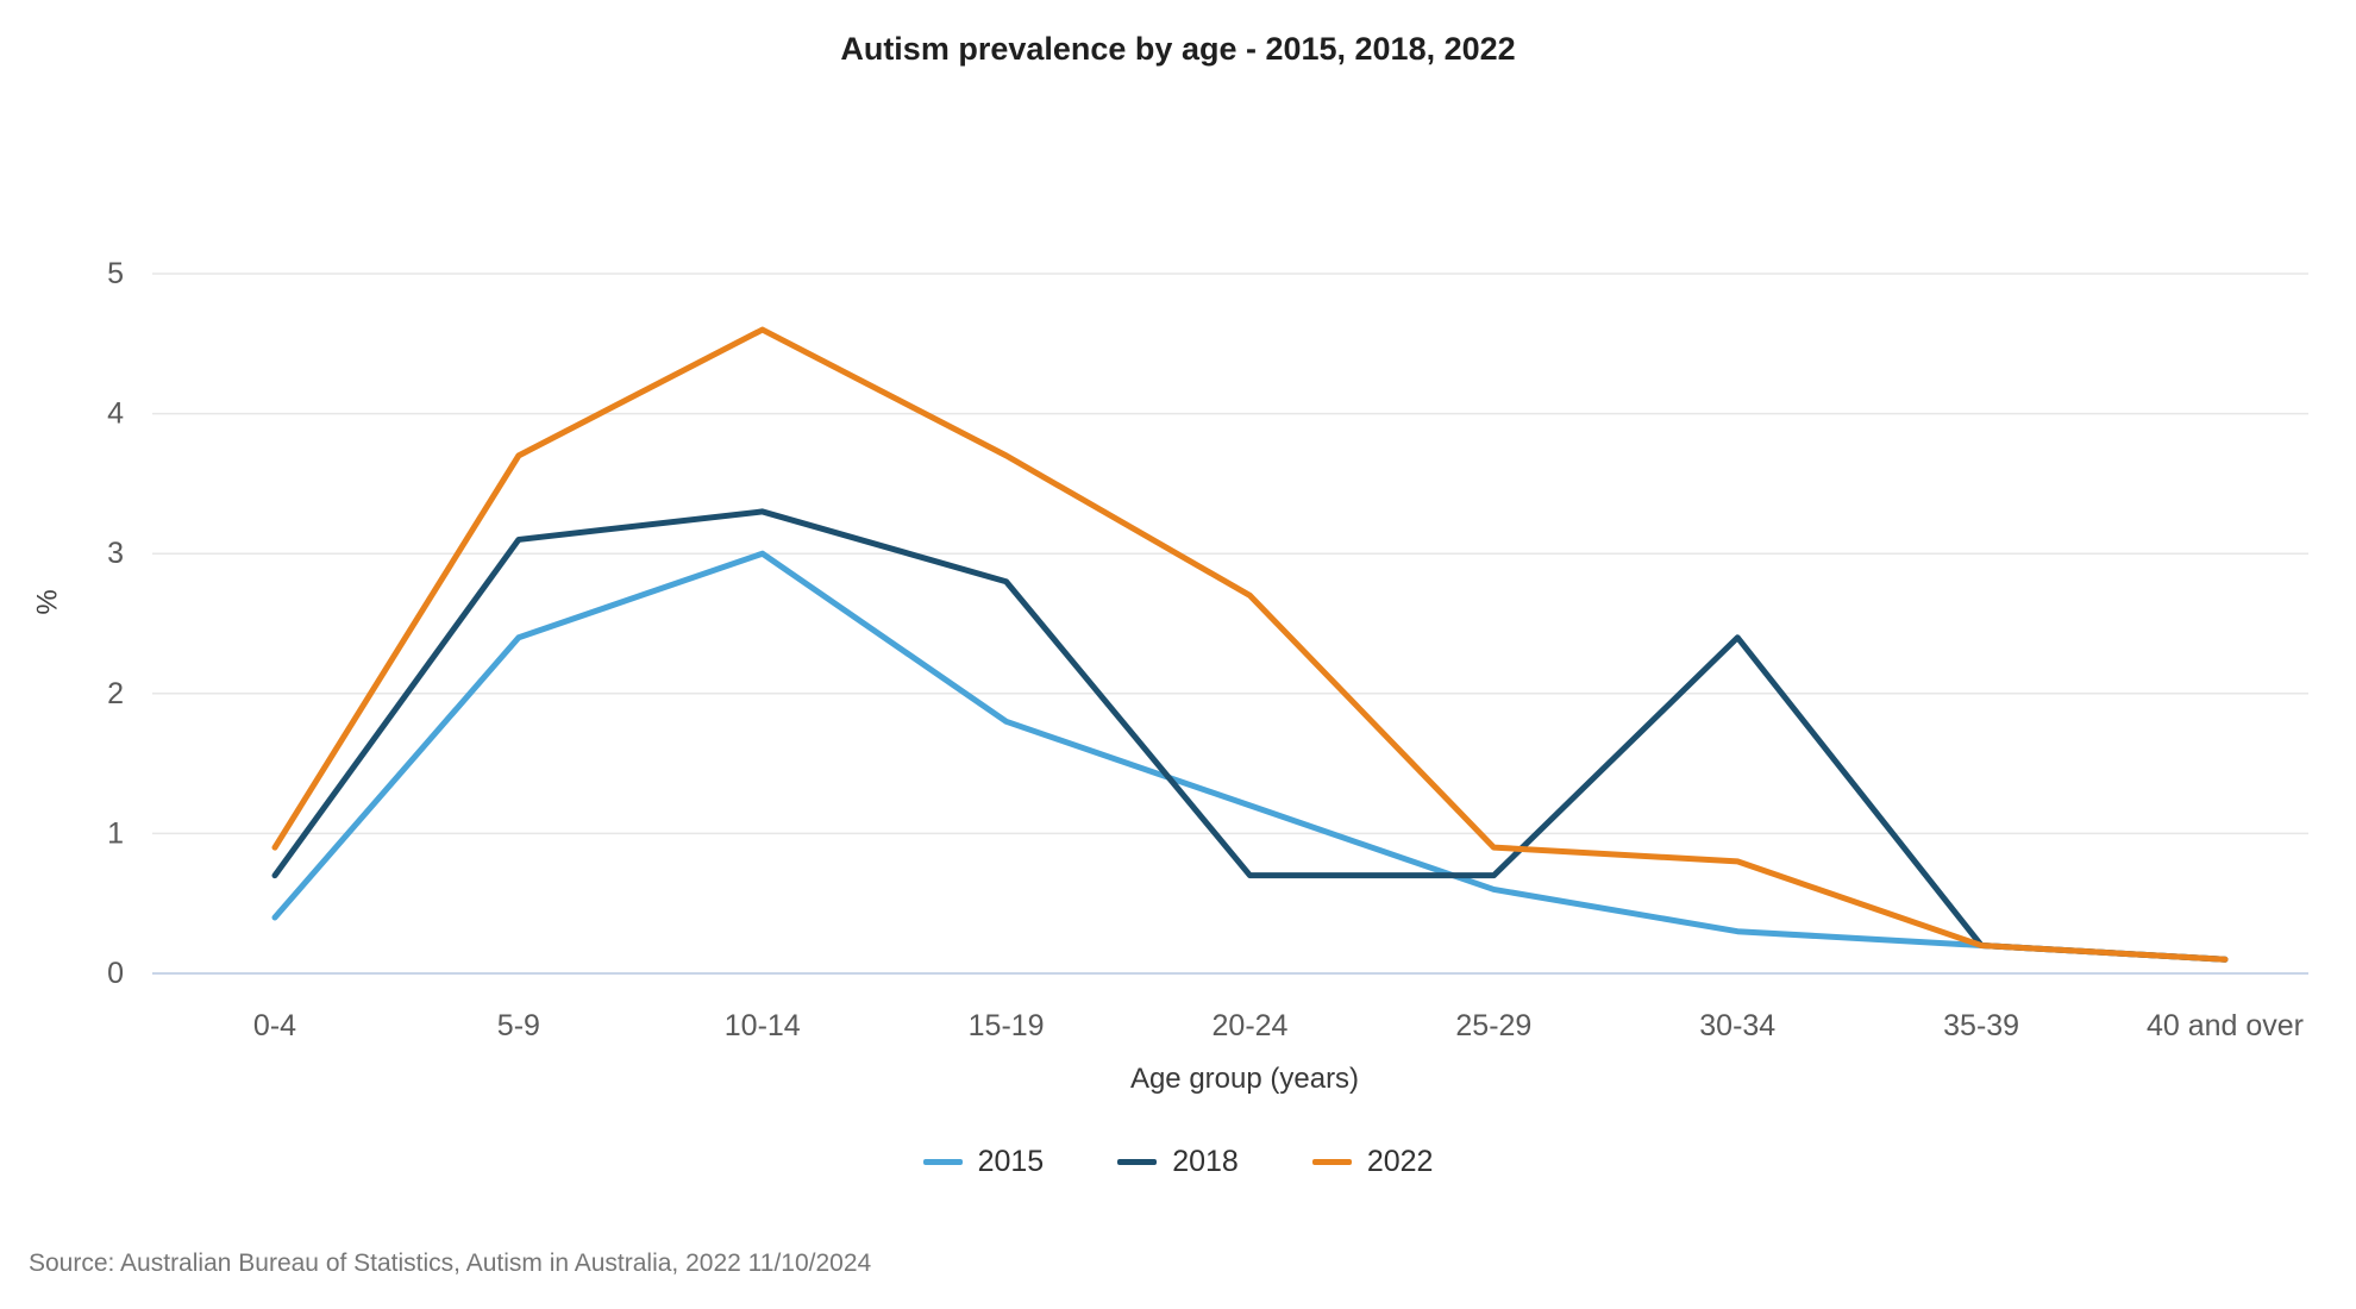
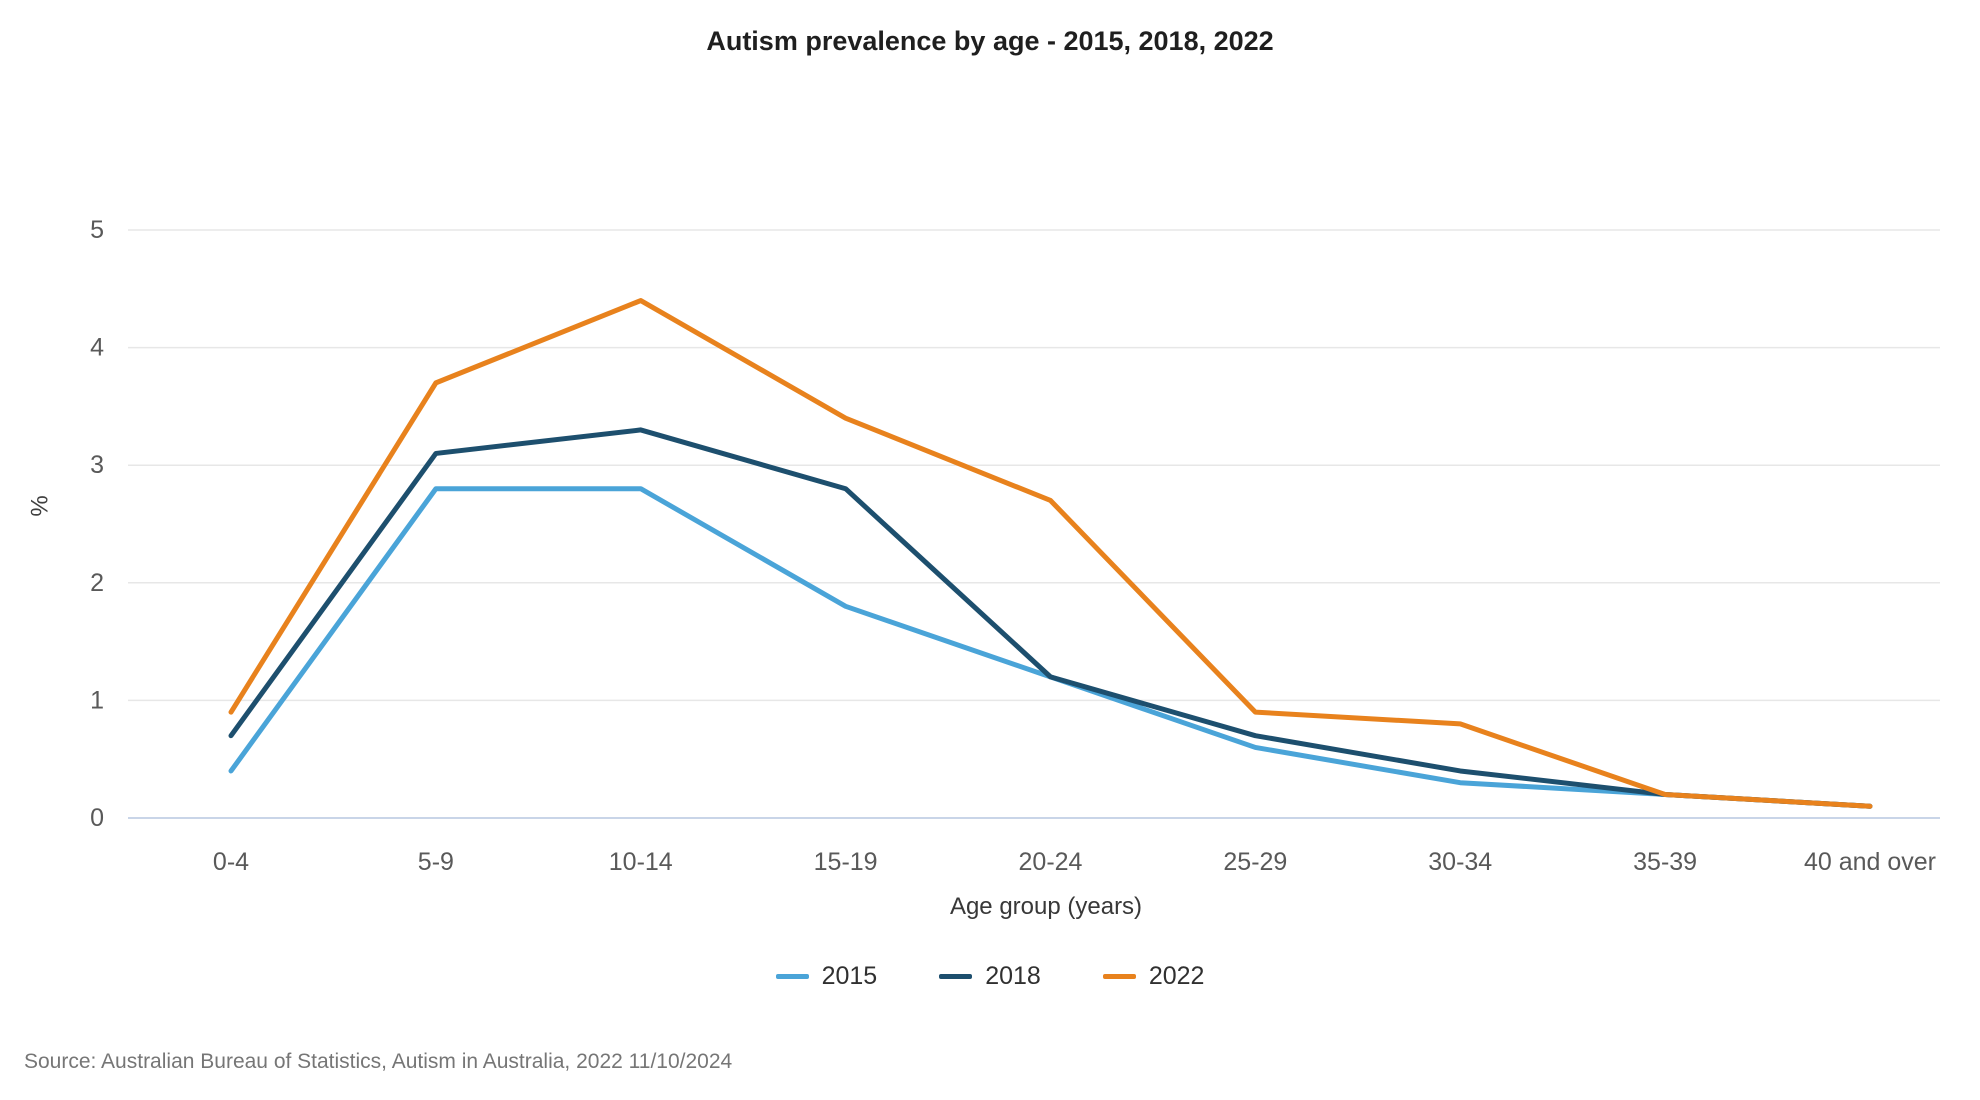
2015/5-9: 2.4 -> 2.8
2015/10-14: 3.0 -> 2.8
2022/10-14: 4.6 -> 4.4
2022/15-19: 3.7 -> 3.4
2018/20-24: 0.7 -> 1.2
2018/30-34: 2.4 -> 0.4
